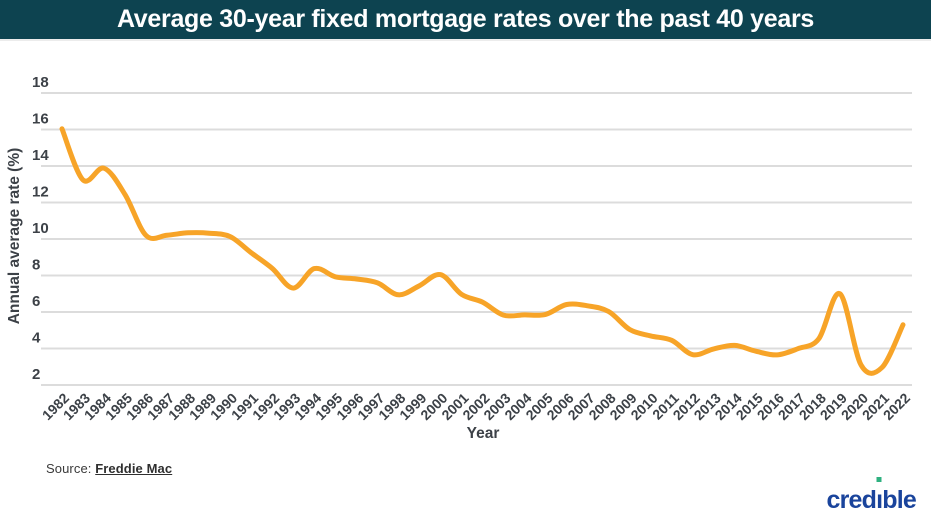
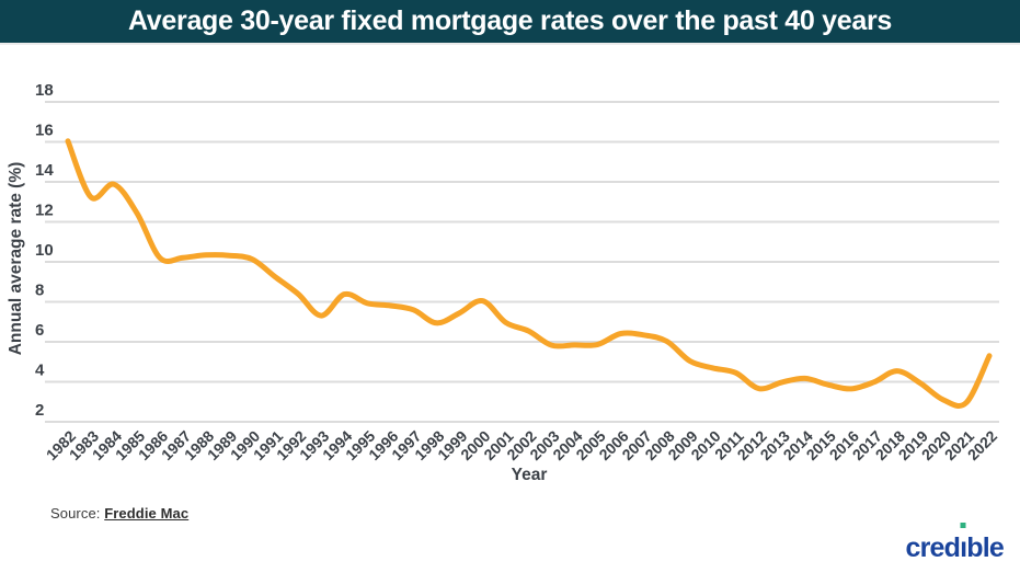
2019: 7.0 -> 3.9
